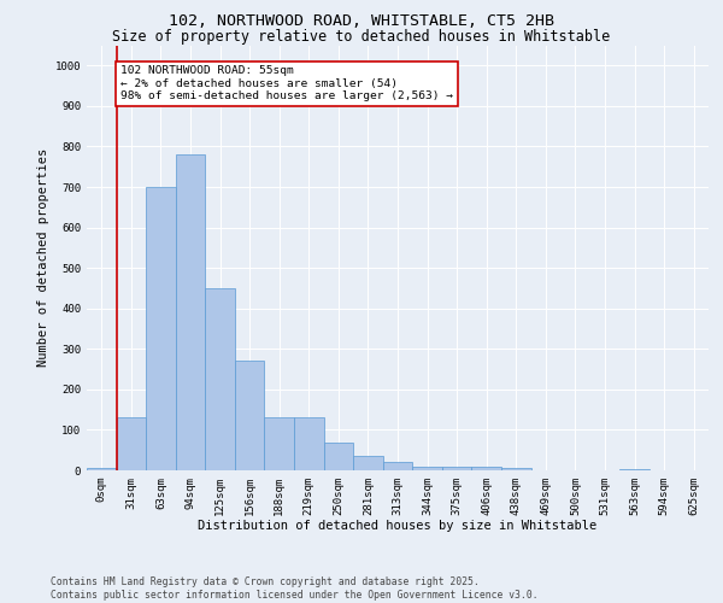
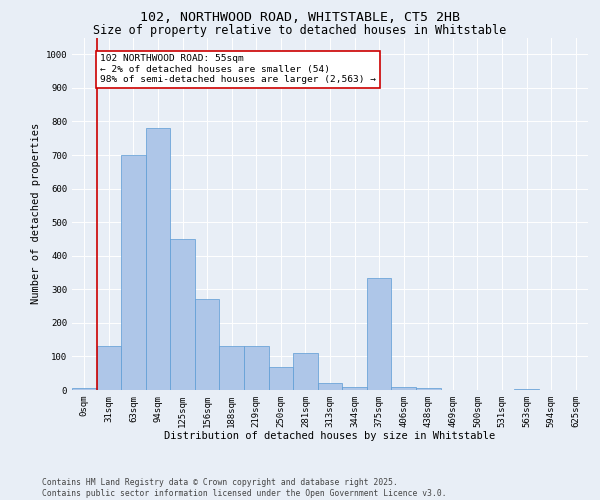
281sqm: 35 -> 110
375sqm: 10 -> 335
